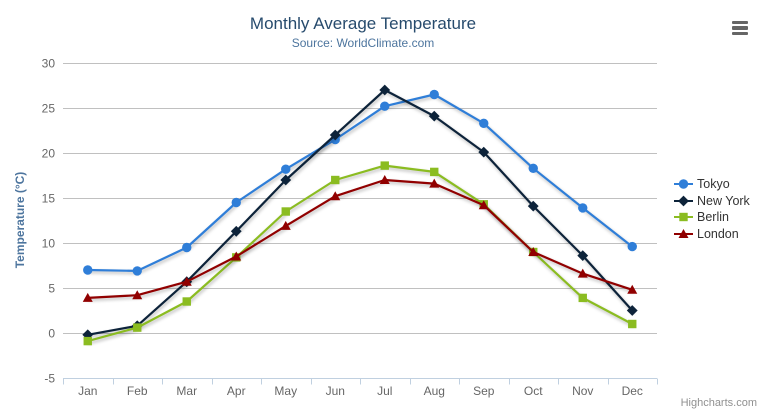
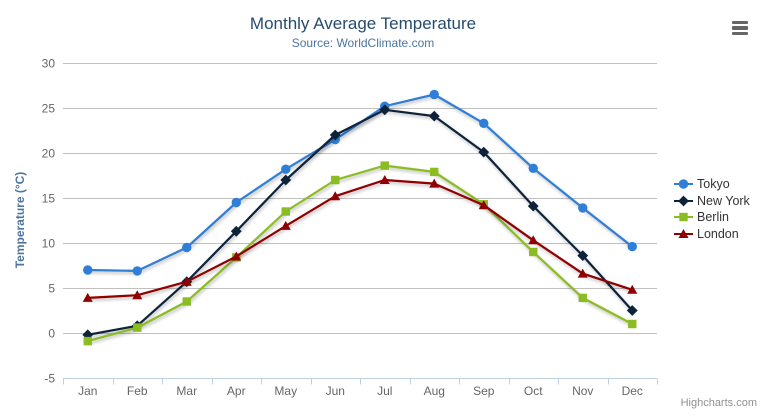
New York/Jul: 27 -> 25
London/Oct: 9 -> 10
